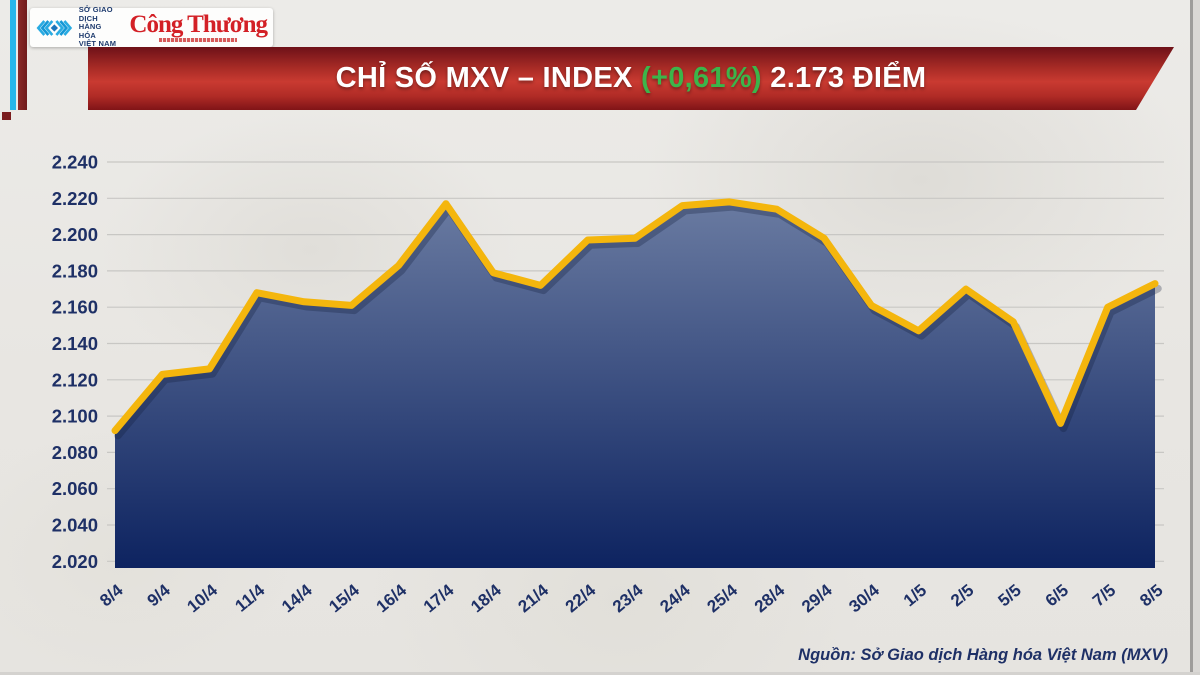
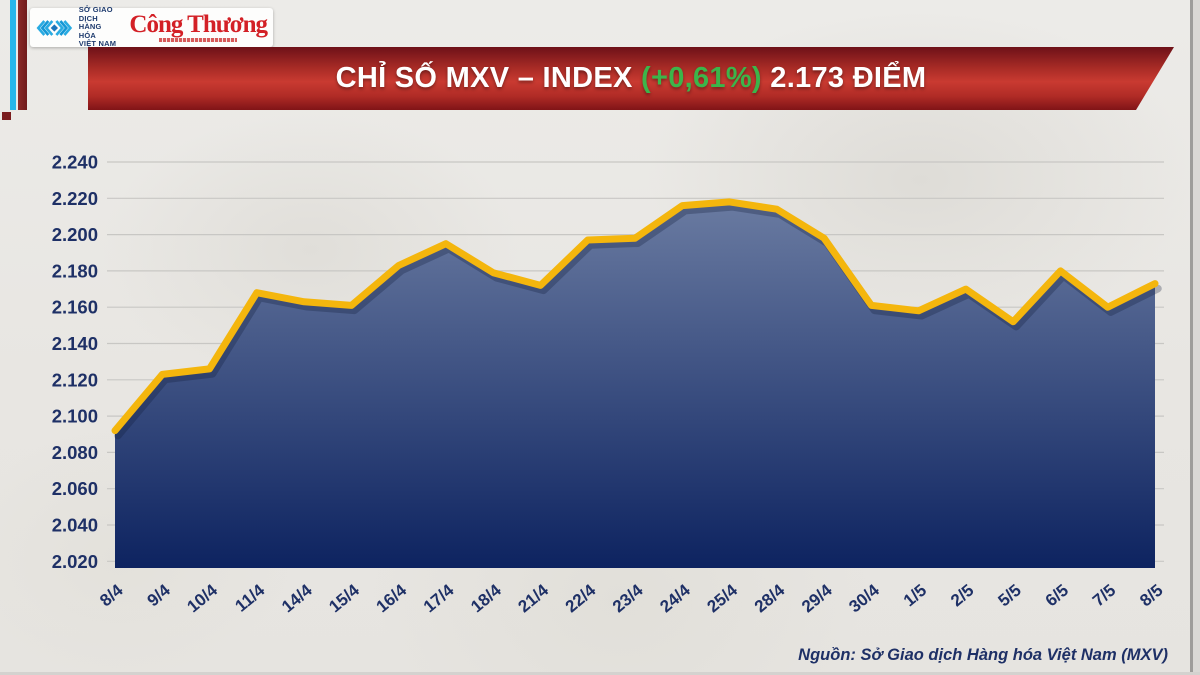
17/4: 2217 -> 2195
1/5: 2147 -> 2158
6/5: 2096 -> 2180
